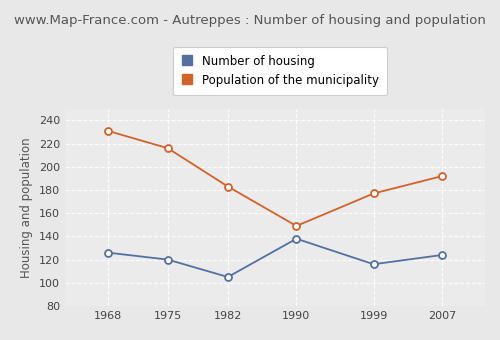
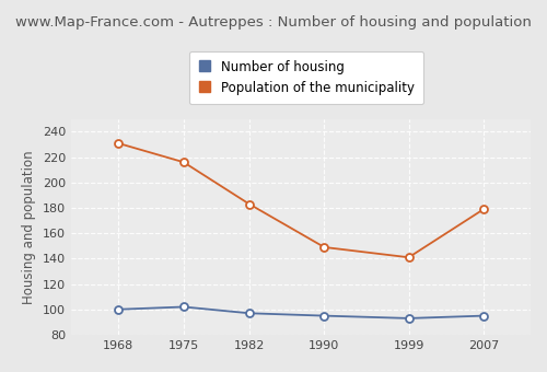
Number of housing/1968: 126 -> 100
Number of housing/1975: 120 -> 102
Number of housing/1982: 105 -> 97
Number of housing/1990: 138 -> 95
Number of housing/1999: 116 -> 93
Population of the municipality/1999: 177 -> 141
Number of housing/2007: 124 -> 95
Population of the municipality/2007: 192 -> 179
